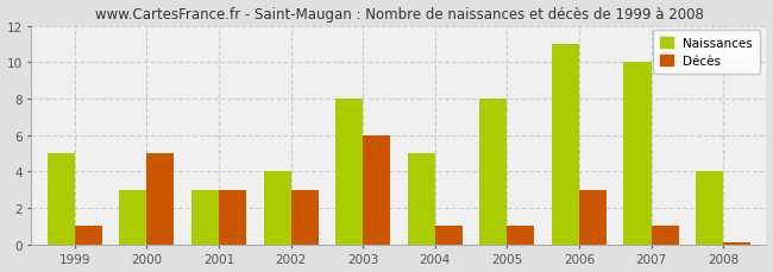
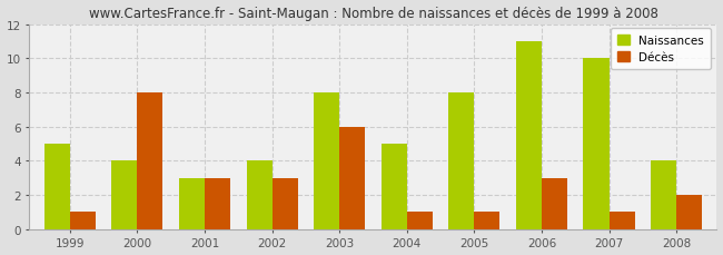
Naissances/2000: 3 -> 4
Décès/2000: 5.0 -> 8.0
Décès/2008: 0.1 -> 2.0
